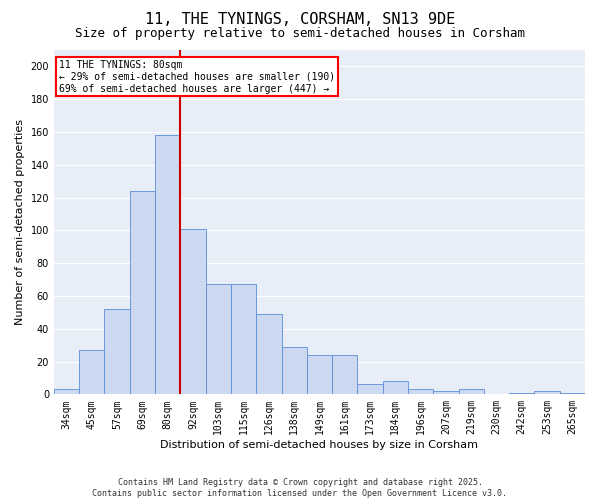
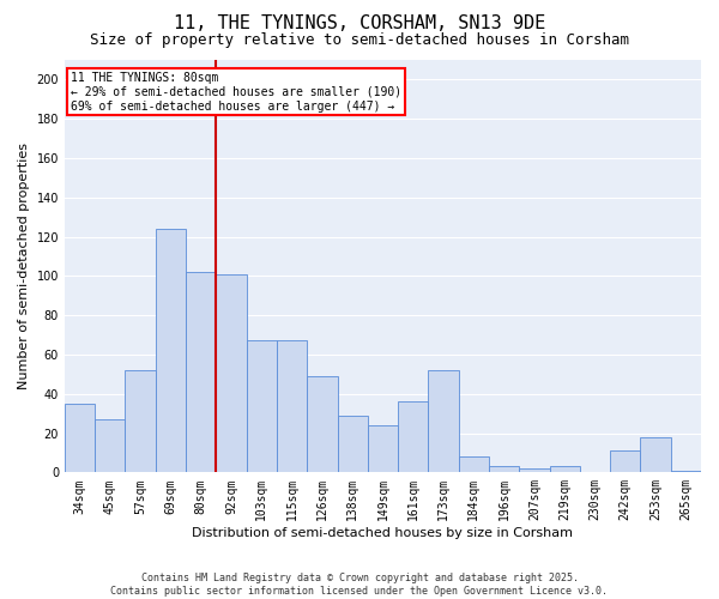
34sqm: 3 -> 35
80sqm: 158 -> 102
161sqm: 24 -> 36
173sqm: 6 -> 52
242sqm: 1 -> 11
253sqm: 2 -> 18
